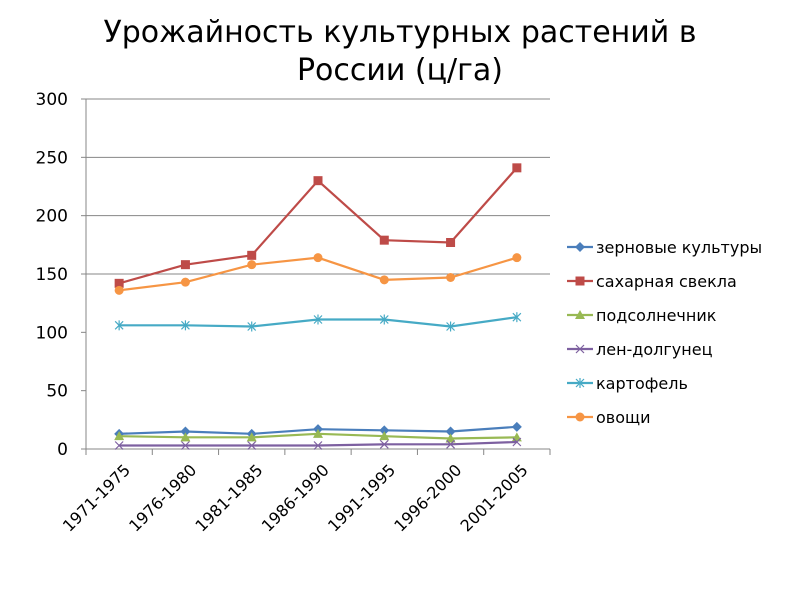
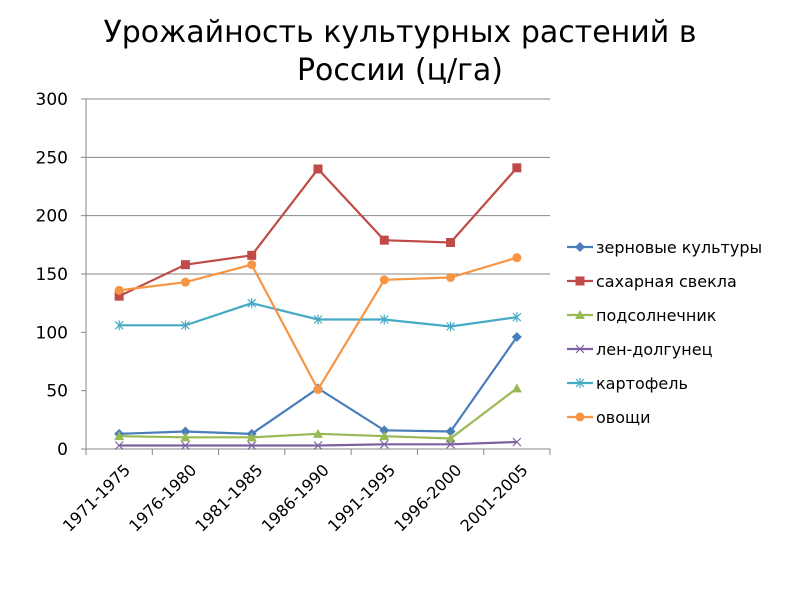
сахарная свекла/1971-1975: 142 -> 131
картофель/1981-1985: 105 -> 125
зерновые культуры/1986-1990: 17 -> 52
сахарная свекла/1986-1990: 230 -> 240
овощи/1986-1990: 164 -> 51
зерновые культуры/2001-2005: 19 -> 96
подсолнечник/2001-2005: 10 -> 52
